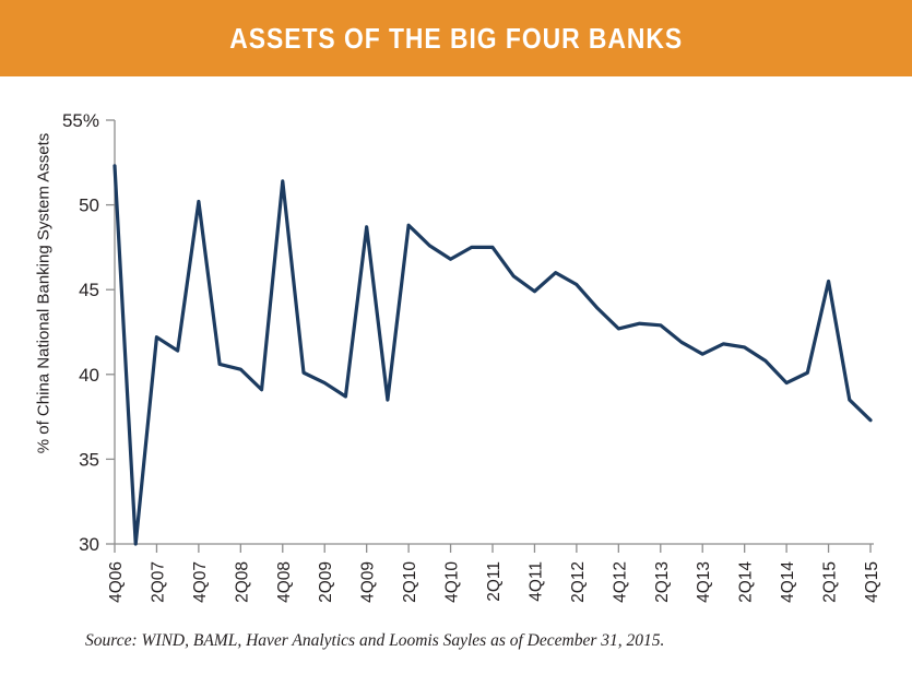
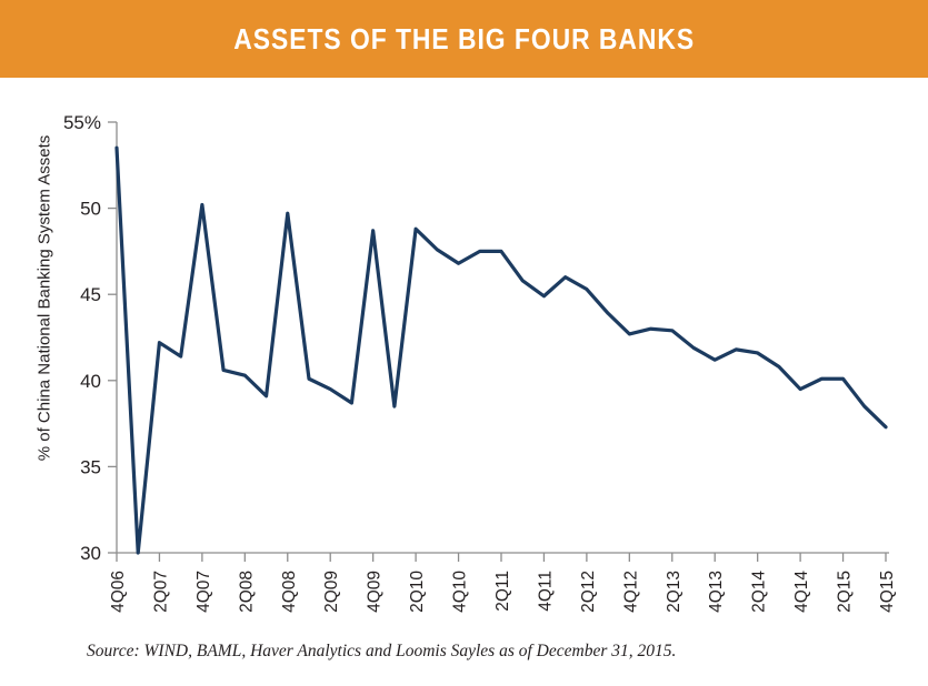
4Q06: 52.3% -> 53.5%
4Q08: 51.4% -> 49.7%
2Q15: 45.5% -> 40.1%
